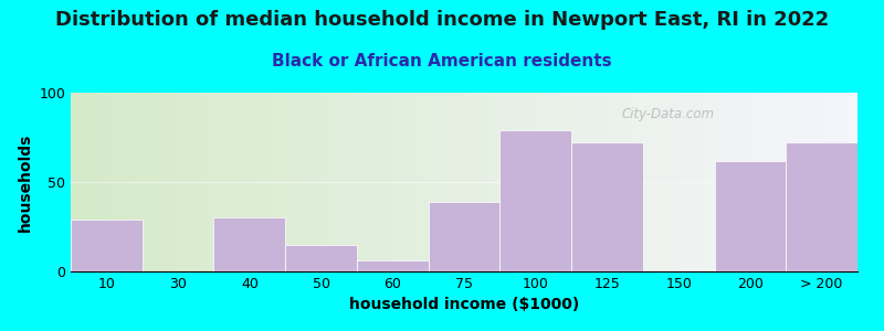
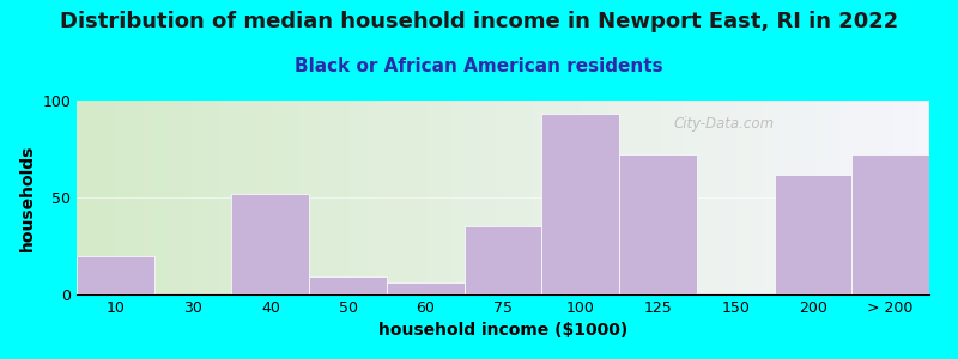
10: 29 -> 20
40: 30 -> 52
50: 15 -> 9
75: 39 -> 35
100: 79 -> 93
